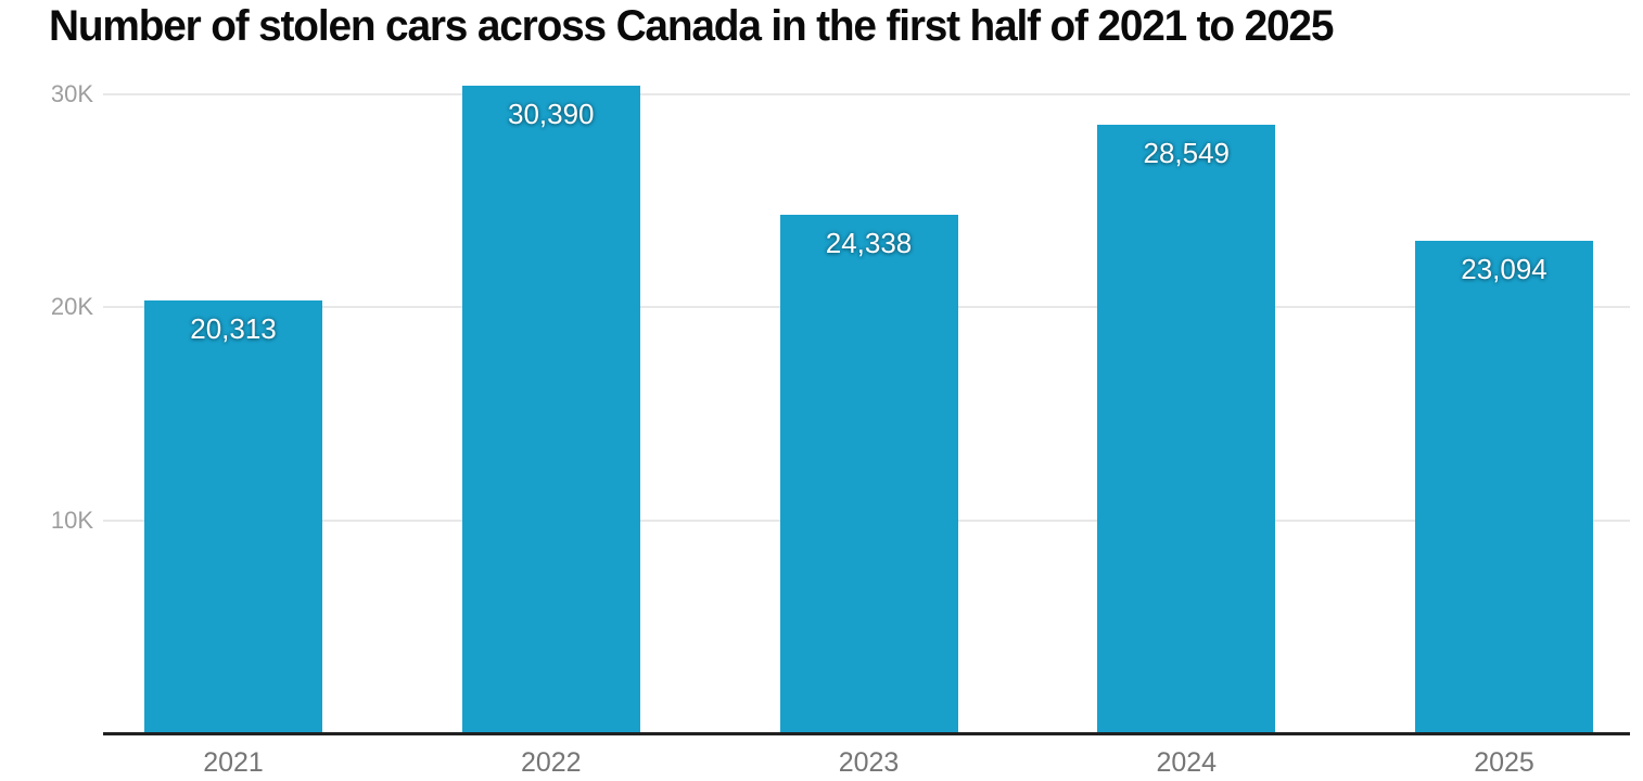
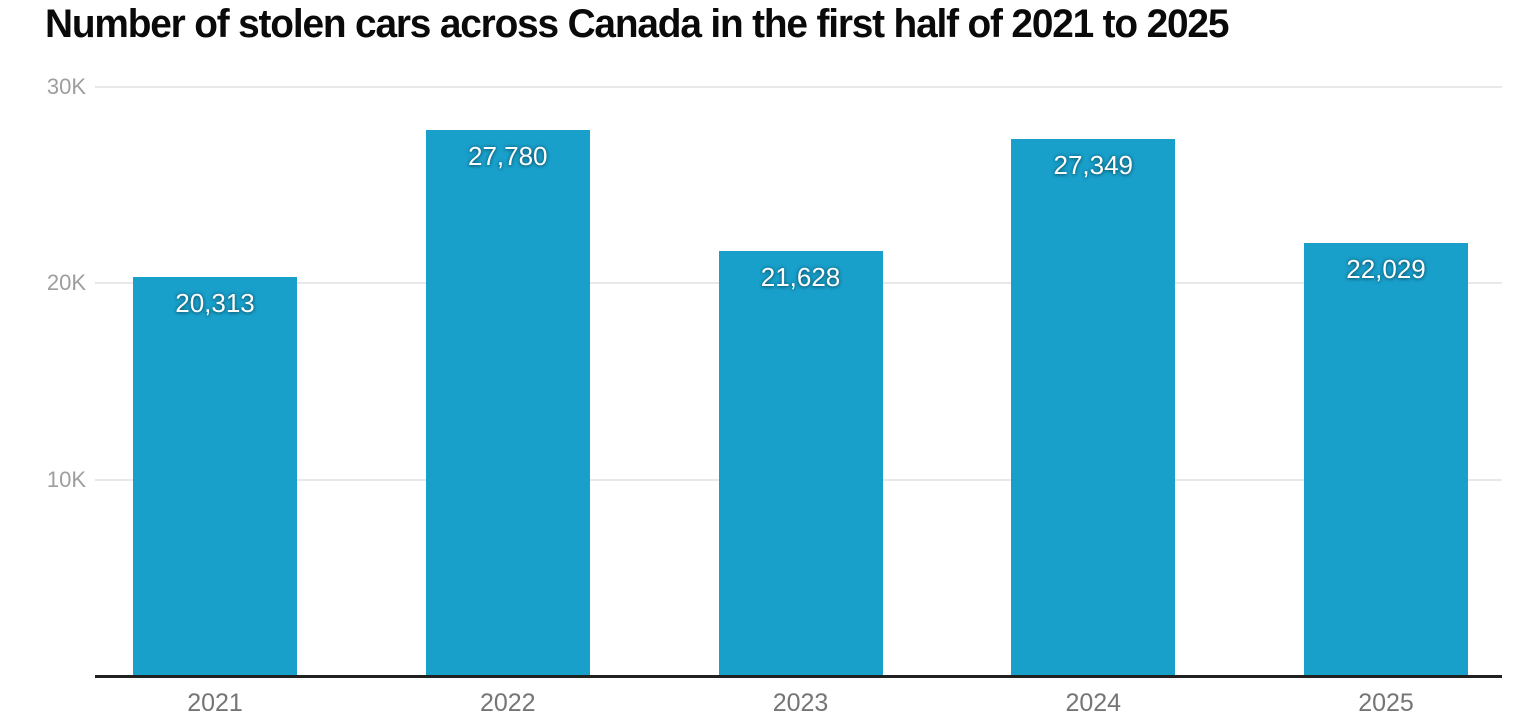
2022: 30,390 -> 27,780
2023: 24,338 -> 21,628
2024: 28,549 -> 27,349
2025: 23,094 -> 22,029
